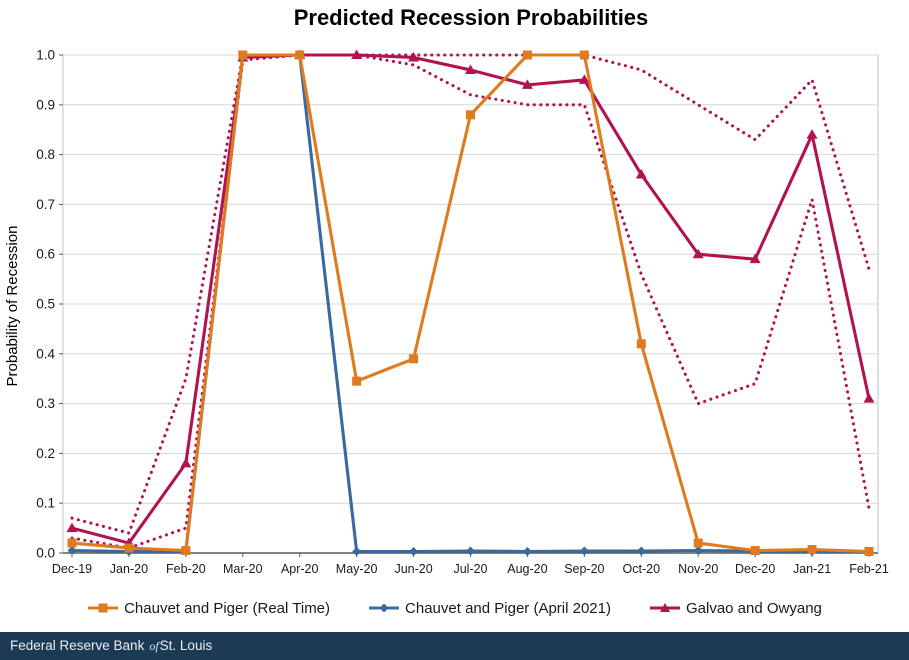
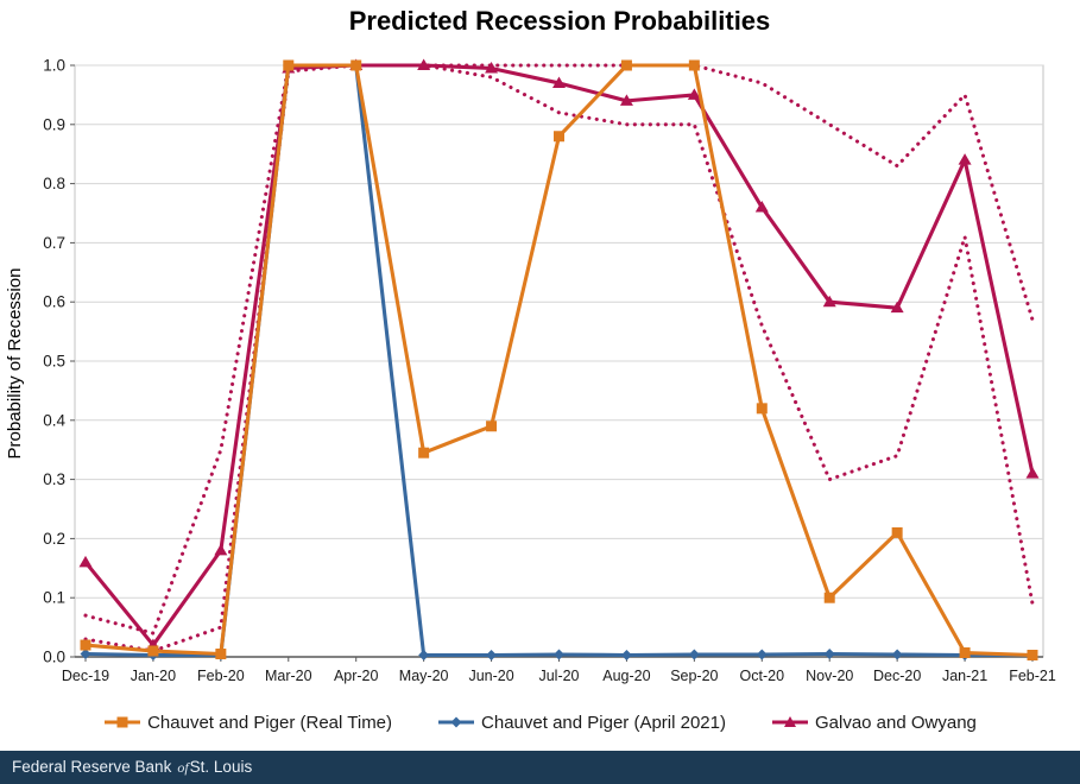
Galvao and Owyang/Dec-19: 0.05 -> 0.16
Chauvet and Piger (Real Time)/Nov-20: 0.02 -> 0.10
Chauvet and Piger (Real Time)/Dec-20: 0.01 -> 0.21
